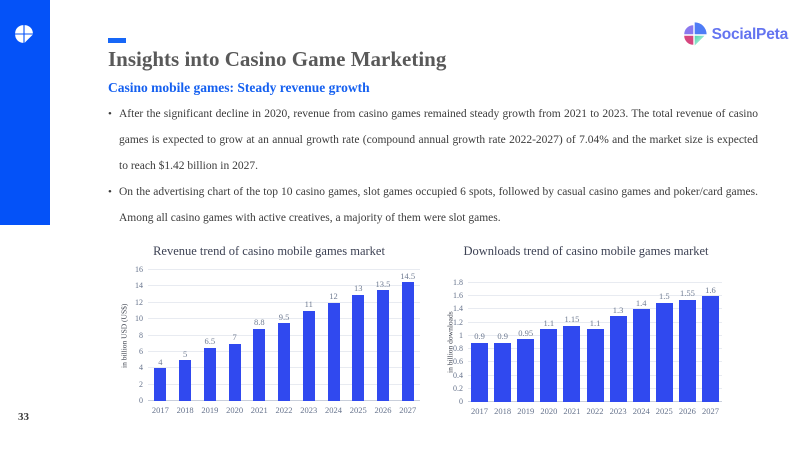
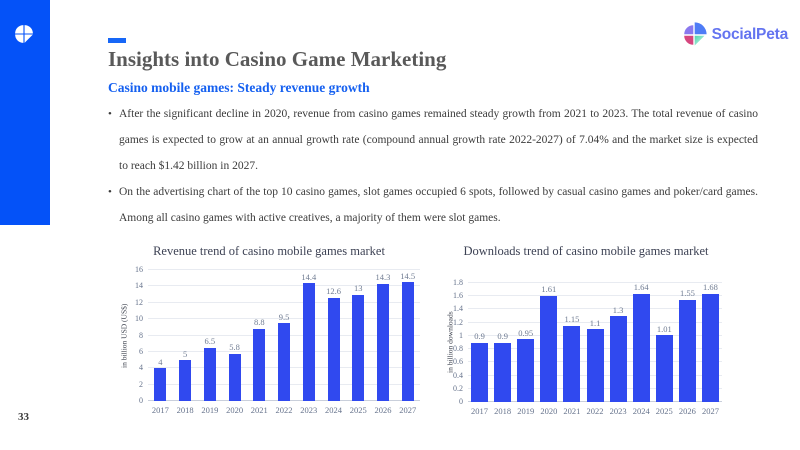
Revenue trend of casino mobile games market/2020: 7 -> 5.8
Revenue trend of casino mobile games market/2023: 11 -> 14.4
Revenue trend of casino mobile games market/2024: 12 -> 12.6
Revenue trend of casino mobile games market/2026: 13.5 -> 14.3
Downloads trend of casino mobile games market/2020: 1.1 -> 1.61
Downloads trend of casino mobile games market/2024: 1.4 -> 1.64
Downloads trend of casino mobile games market/2025: 1.5 -> 1.01
Downloads trend of casino mobile games market/2027: 1.6 -> 1.68
